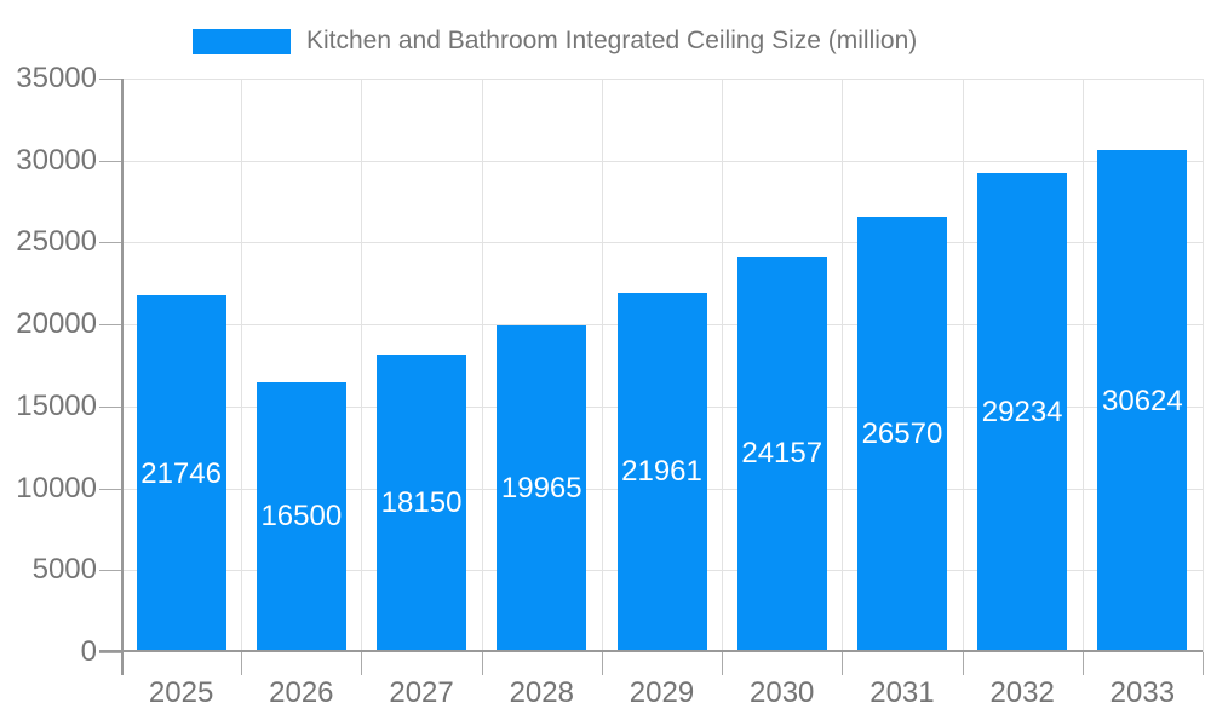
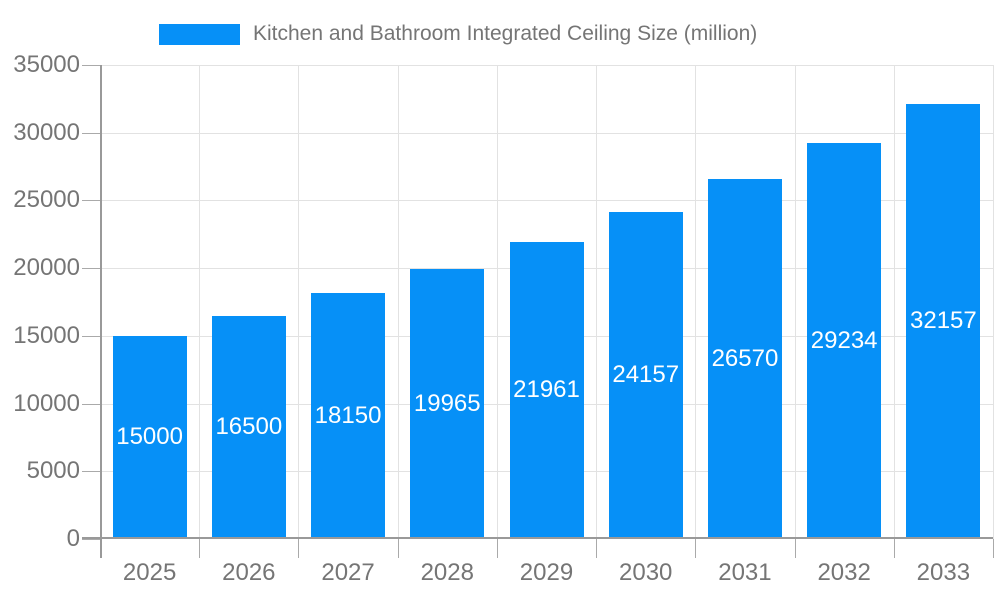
2025: 21746 -> 15000
2033: 30624 -> 32157
